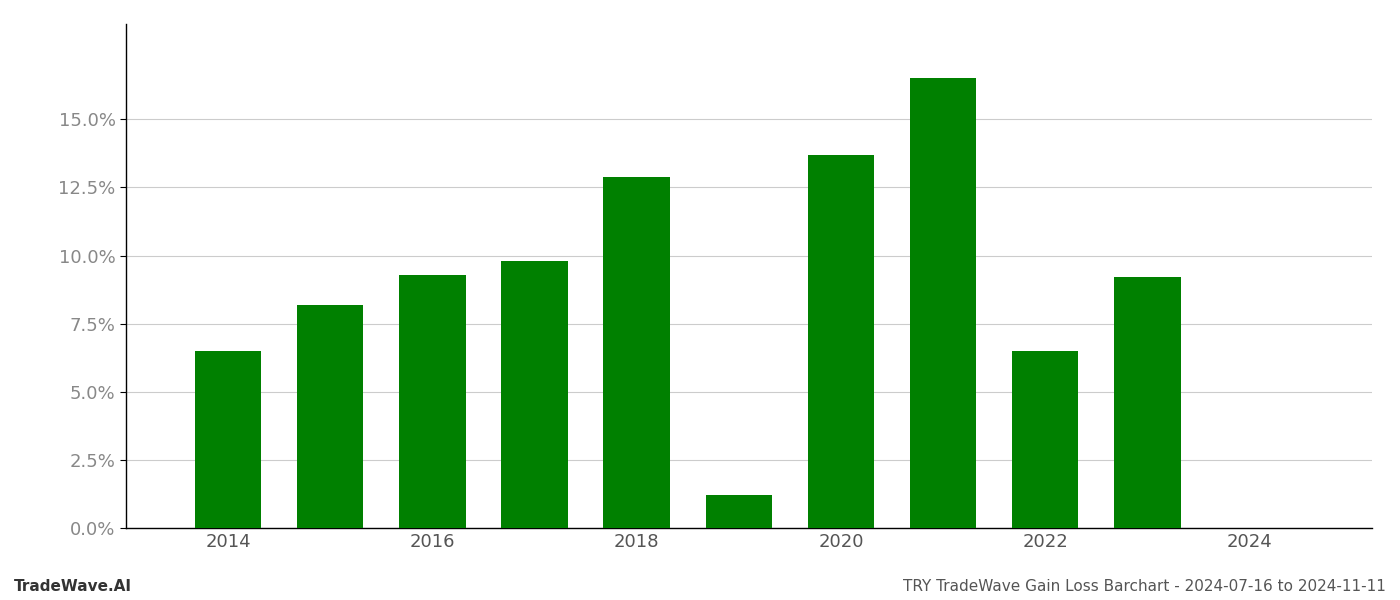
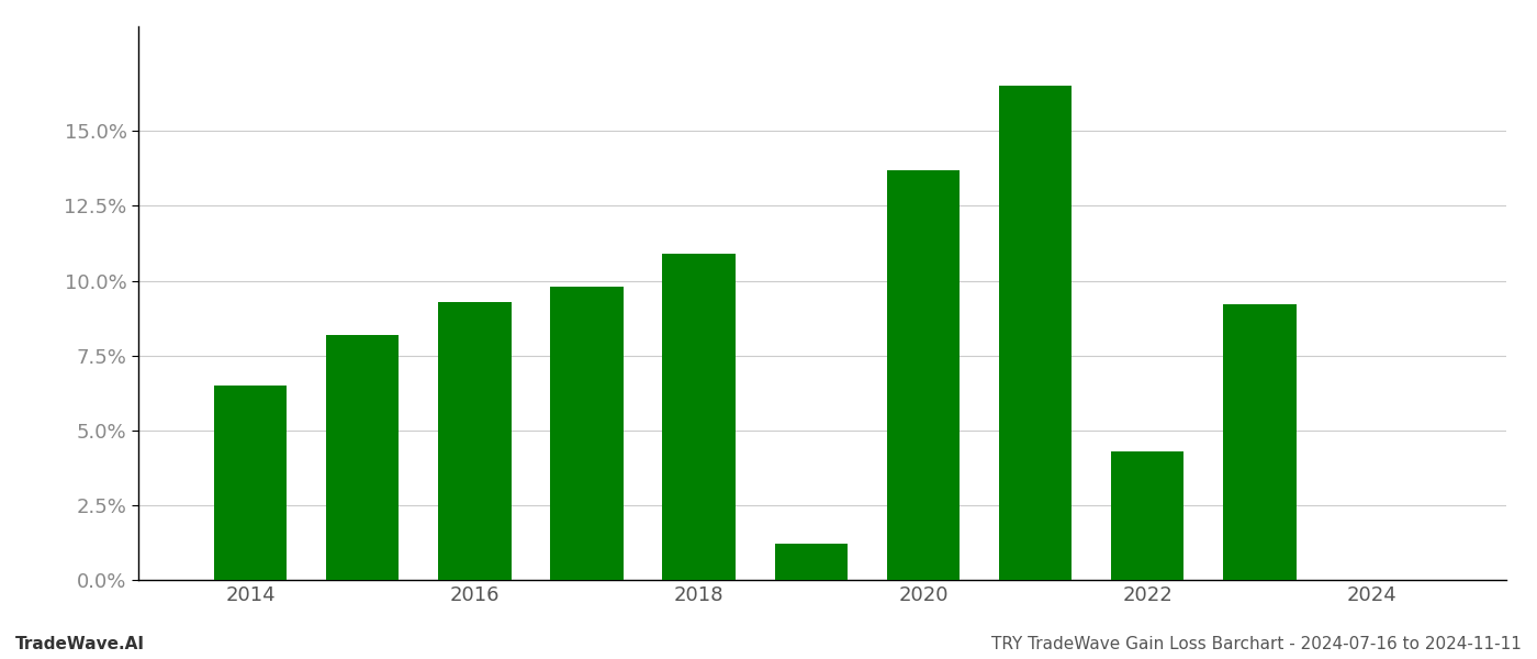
2018: 12.9% -> 10.9%
2022: 6.5% -> 4.3%
